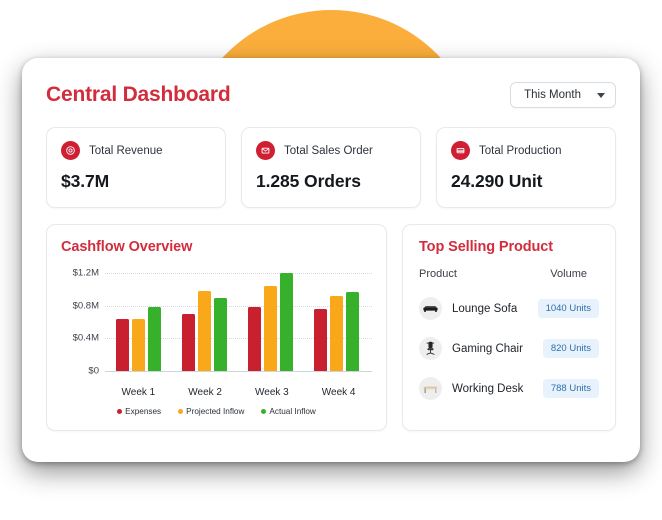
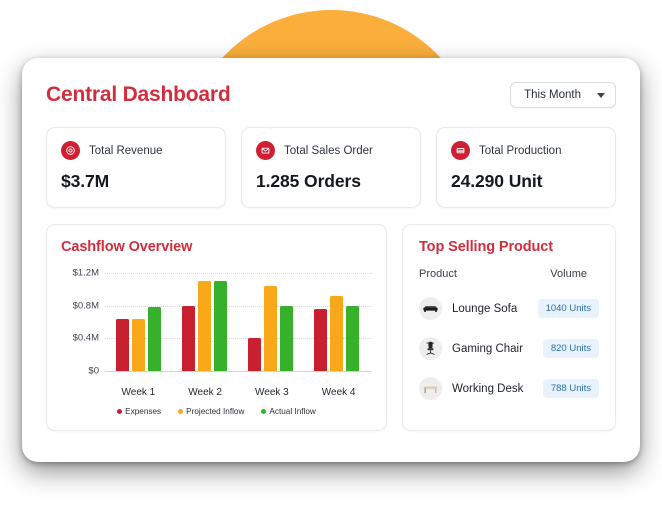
Expenses/Week 2: $0.7M -> $0.8M
Projected Inflow/Week 2: $1.0M -> $1.1M
Actual Inflow/Week 2: $0.9M -> $1.1M
Expenses/Week 3: $0.8M -> $0.4M
Actual Inflow/Week 3: $1.2M -> $0.8M
Actual Inflow/Week 4: $1.0M -> $0.8M
